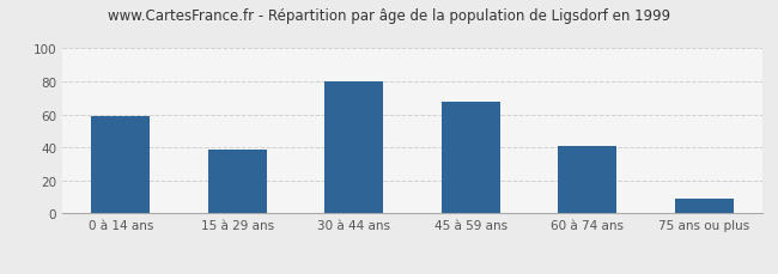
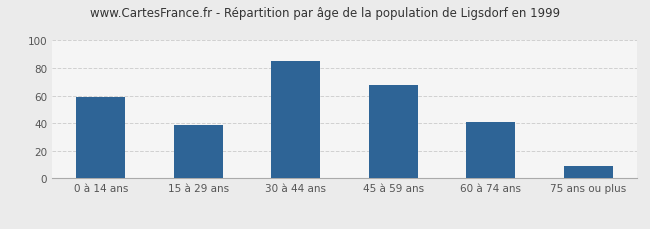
30 à 44 ans: 80 -> 85
